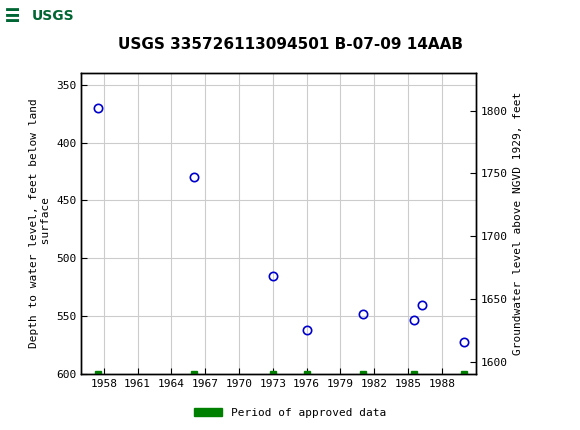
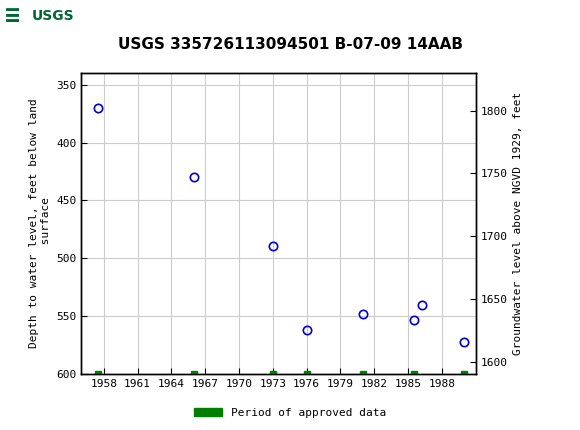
1973: 515 -> 489
